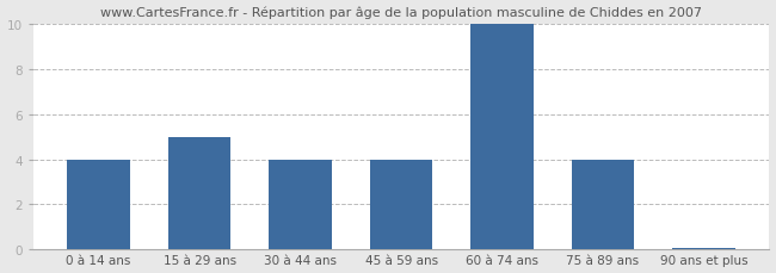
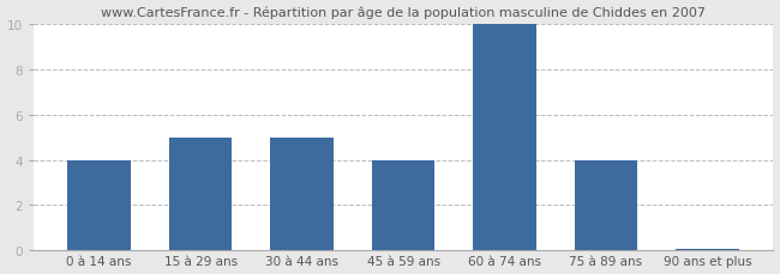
30 à 44 ans: 4.0 -> 5.0
